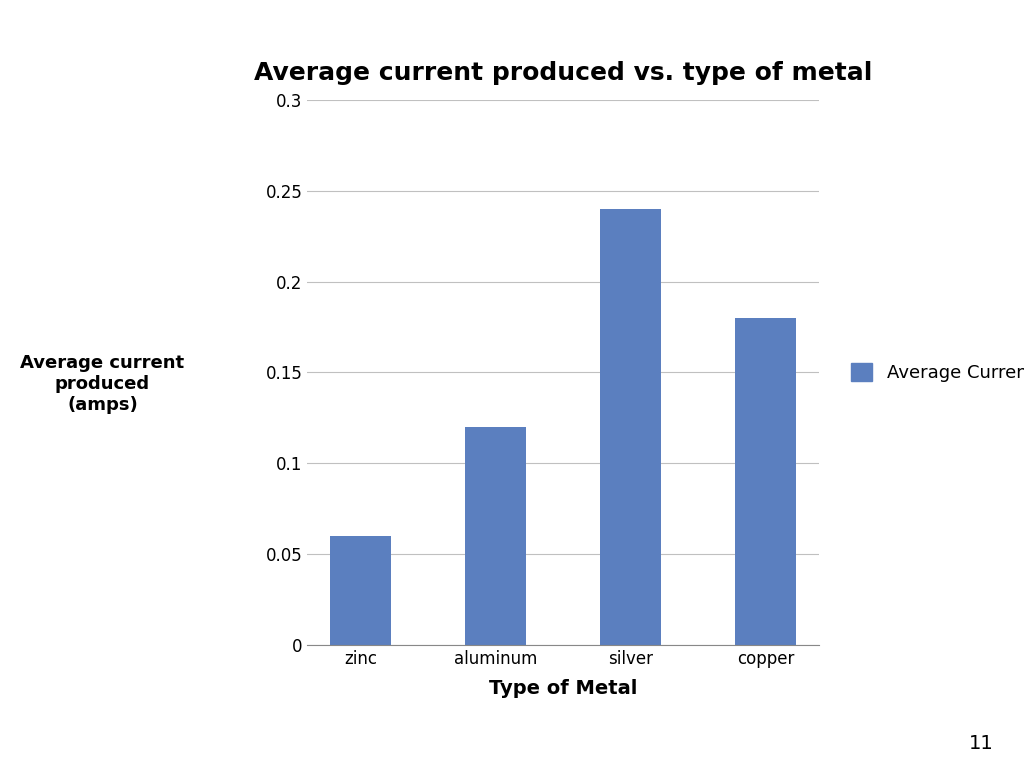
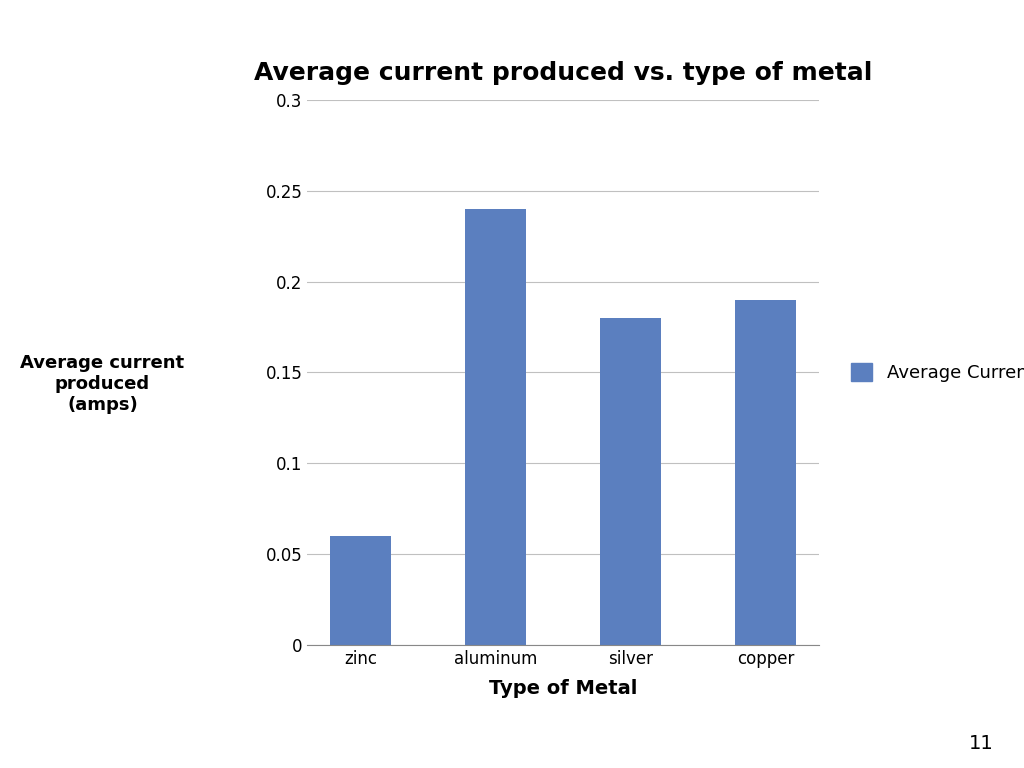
aluminum: 0.12 -> 0.24
silver: 0.24 -> 0.18
copper: 0.18 -> 0.19
